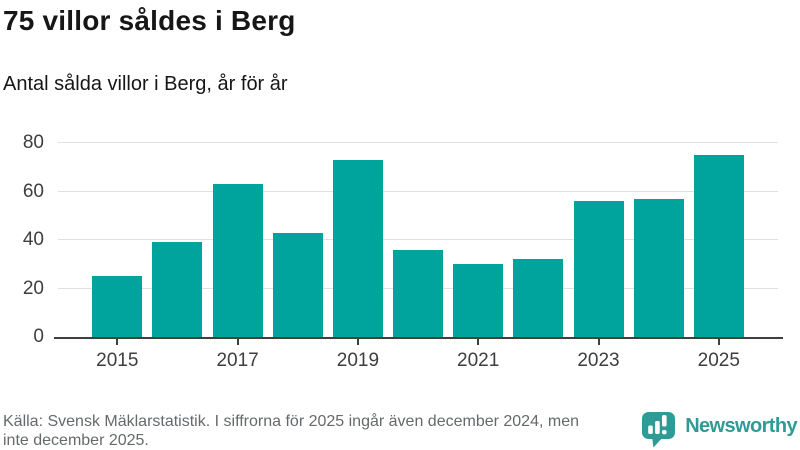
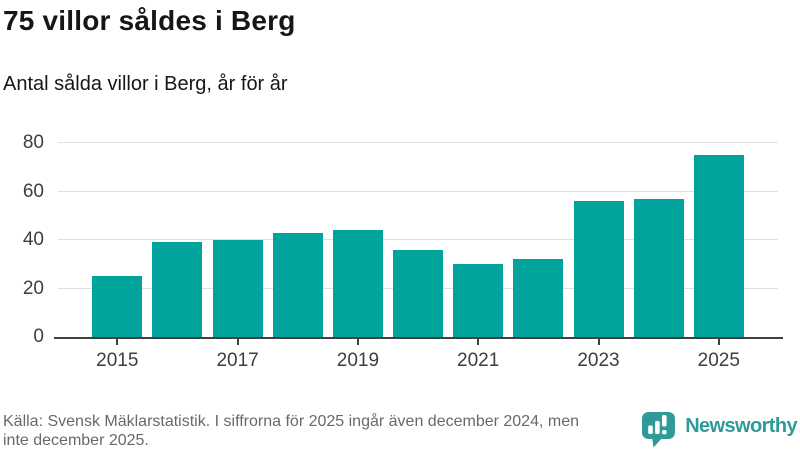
2017: 63 -> 40
2019: 73 -> 44
